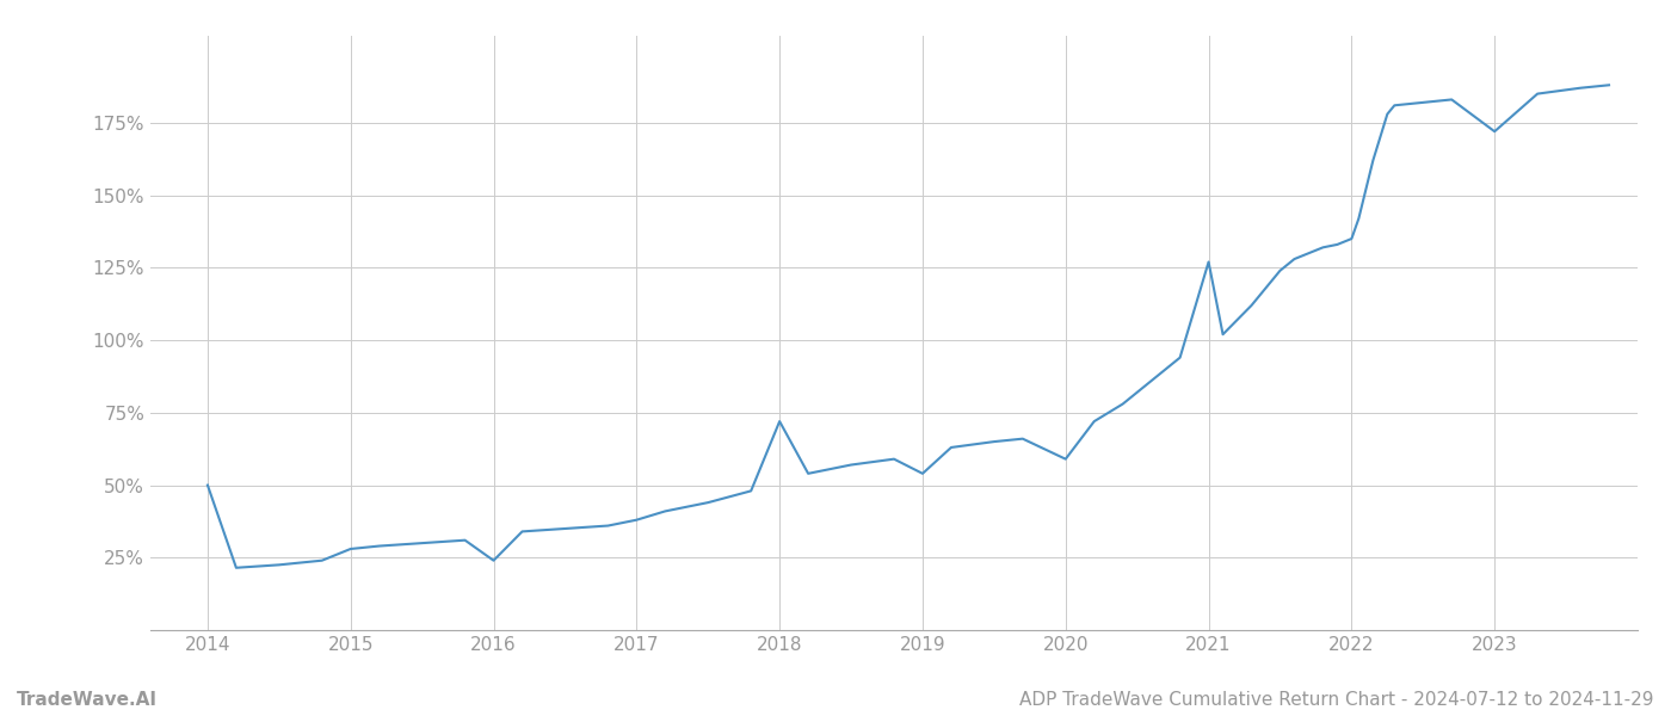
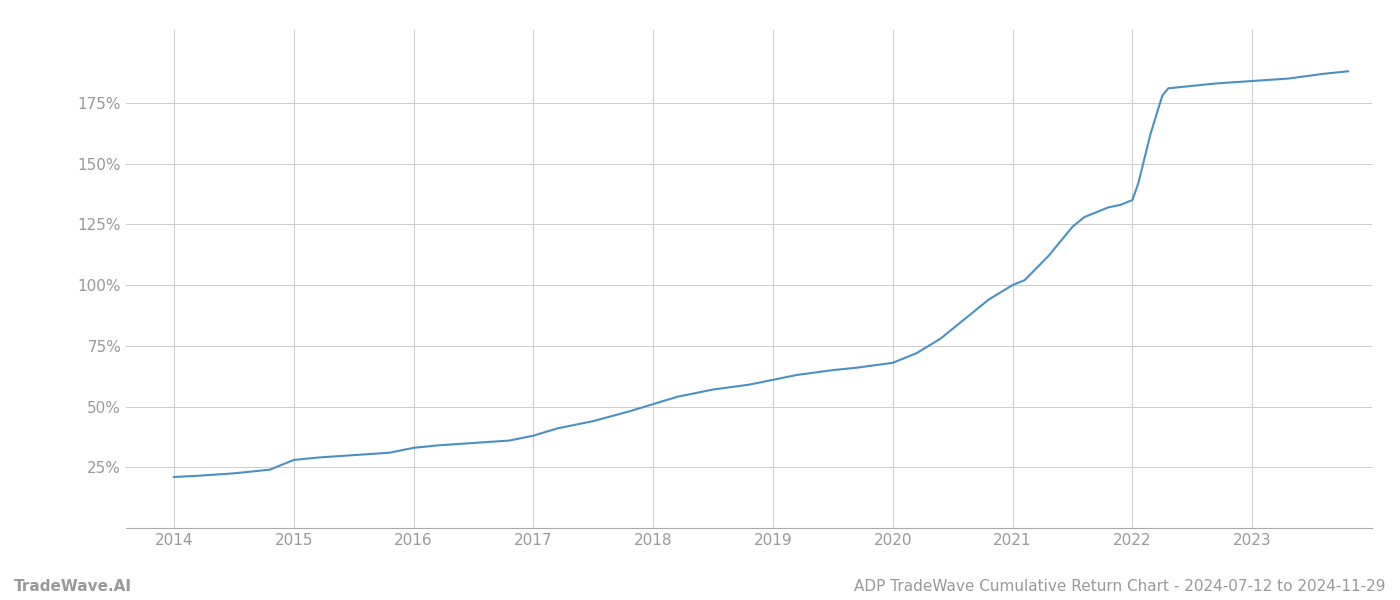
2014: 50.0% -> 21.0%
2016: 24.0% -> 33.0%
2018: 72.0% -> 51.0%
2019: 54.0% -> 61.0%
2020: 59.0% -> 68.0%
2021: 127.0% -> 100.0%
2023: 172.0% -> 184.0%
